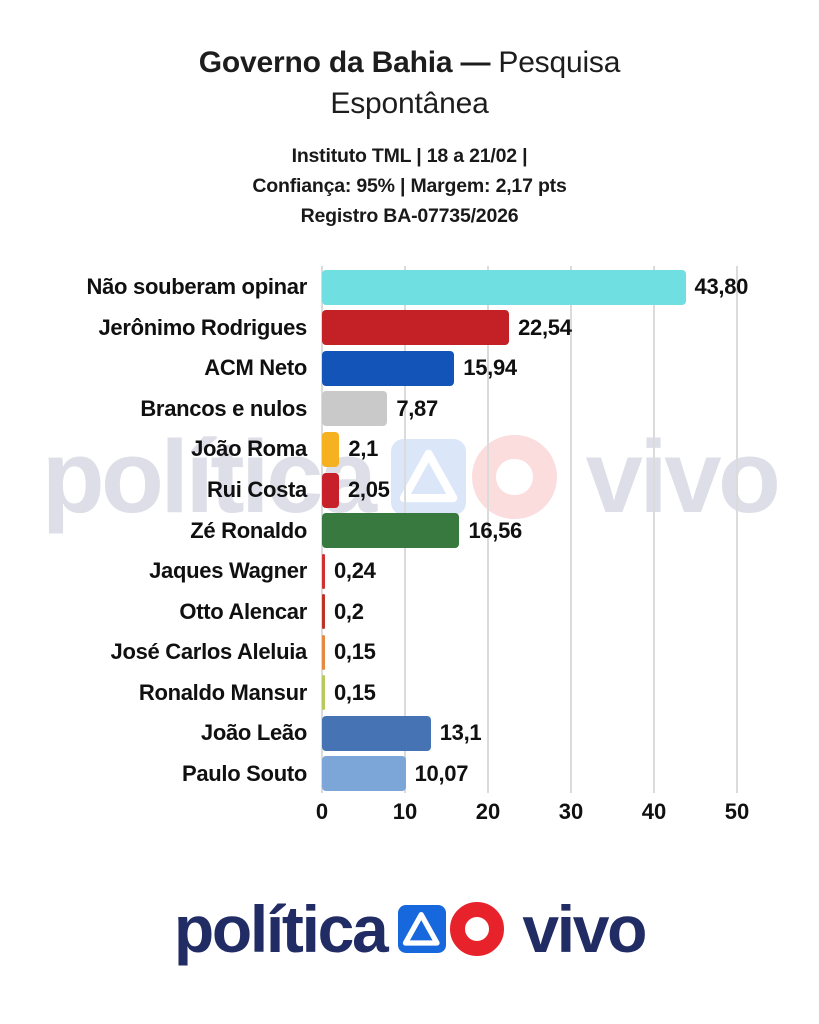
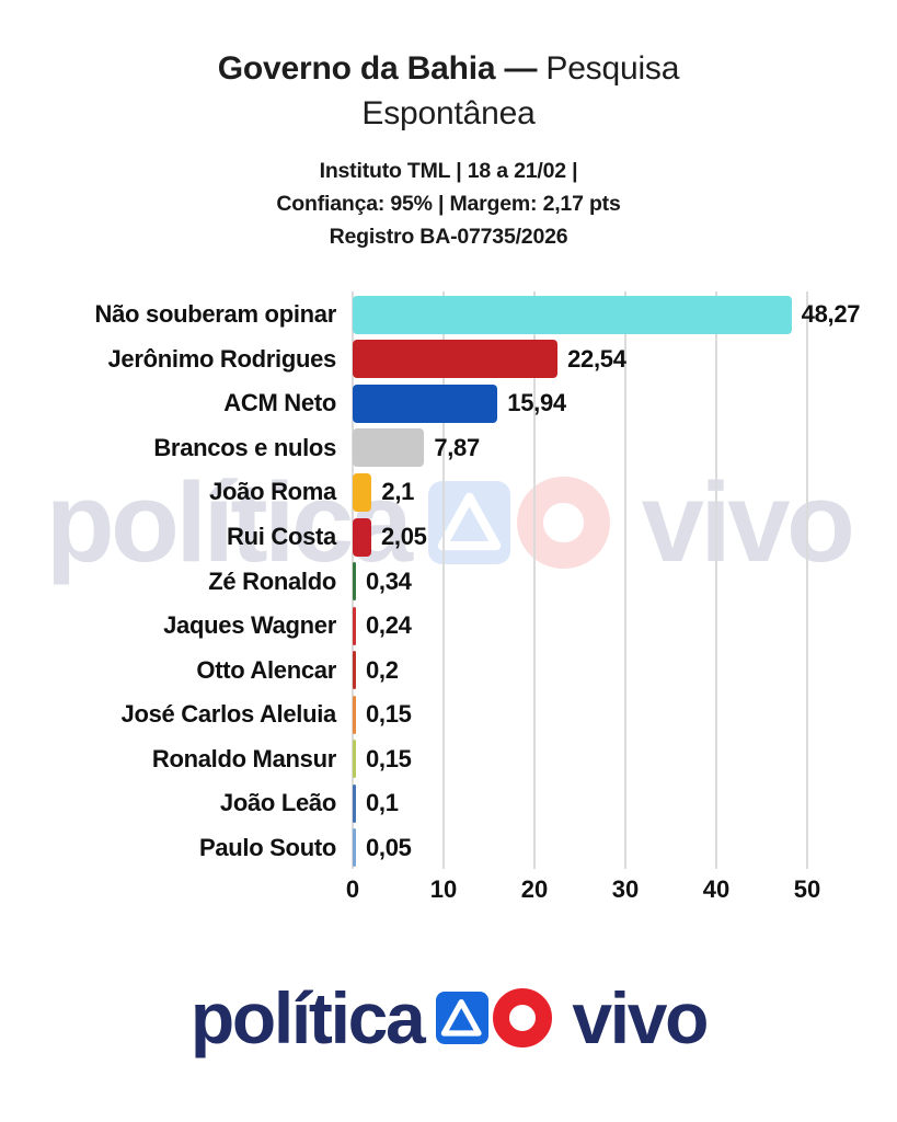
Não souberam opinar: 43,80 -> 48,27
Zé Ronaldo: 16,56 -> 0,34
João Leão: 13,1 -> 0,1
Paulo Souto: 10,07 -> 0,05
